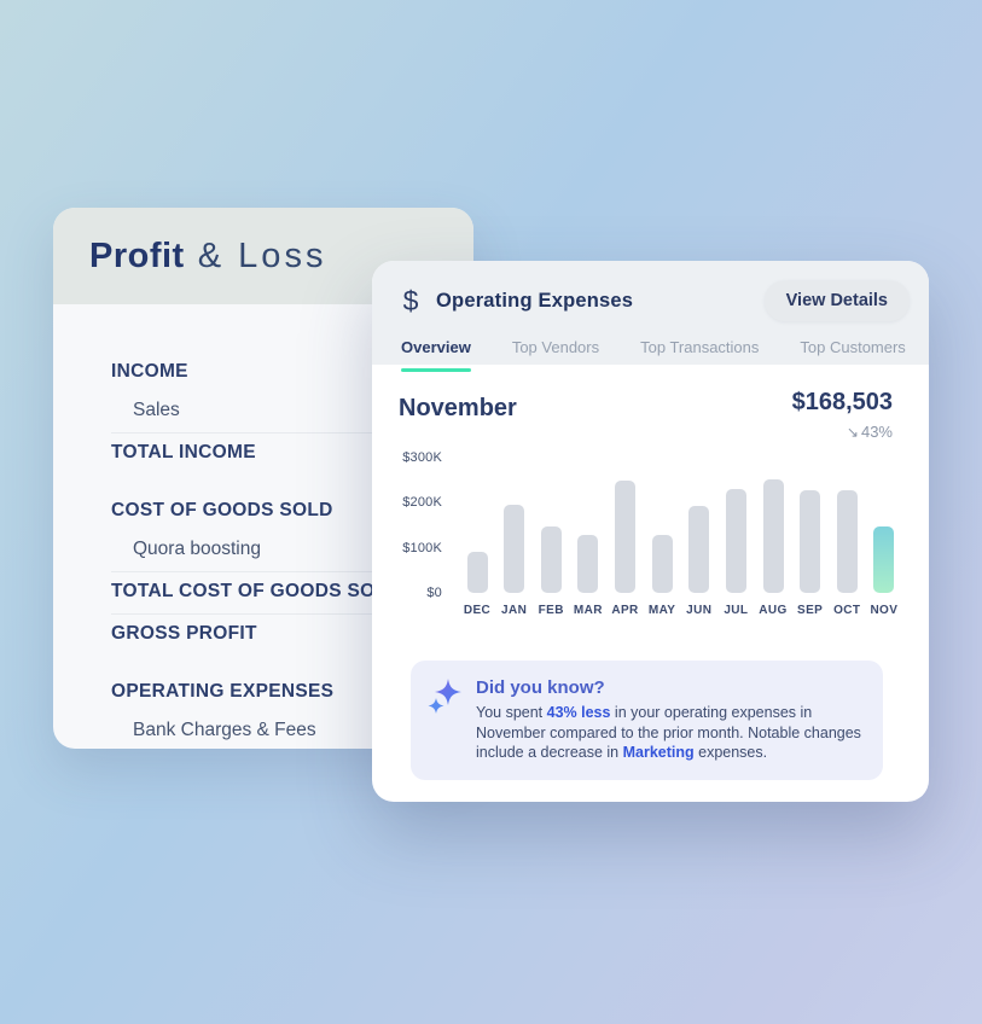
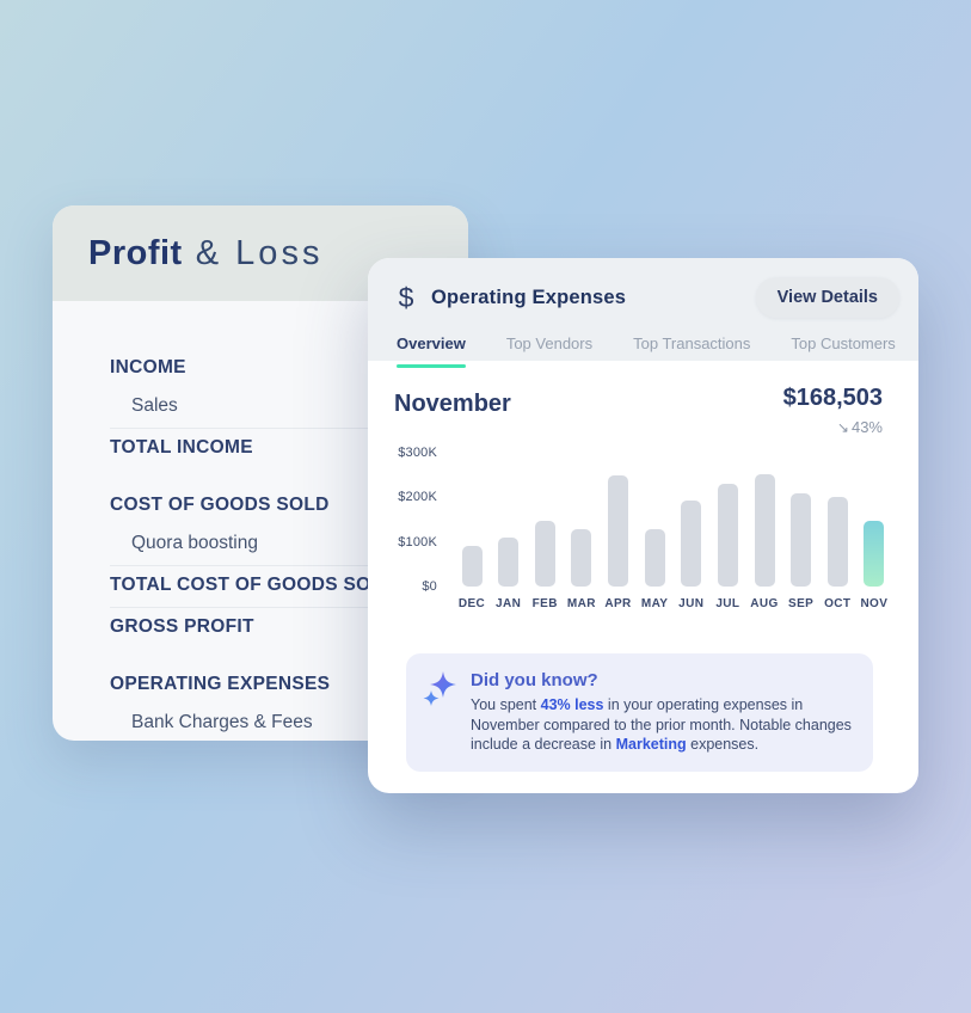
JAN: $200K -> $110K
SEP: $230K -> $210K
OCT: $230K -> $200K
